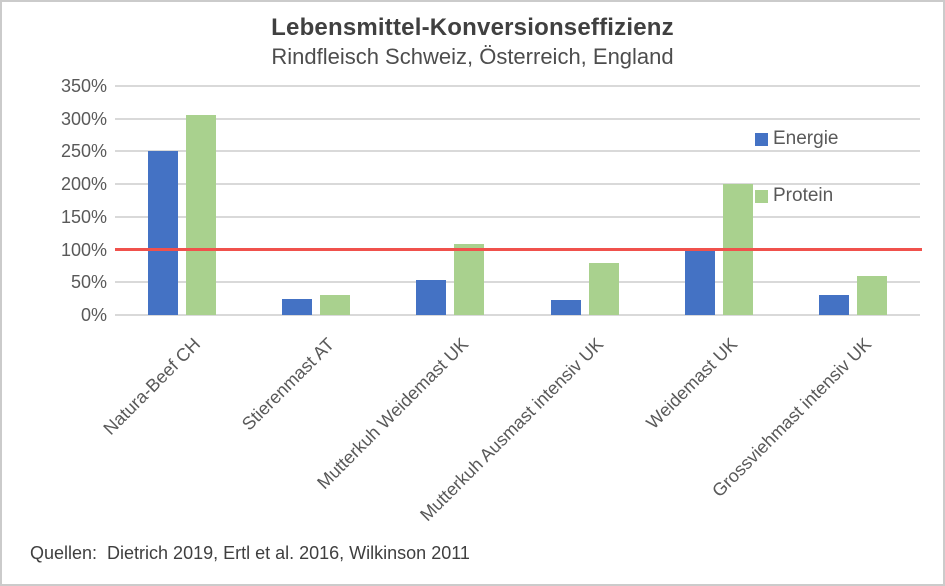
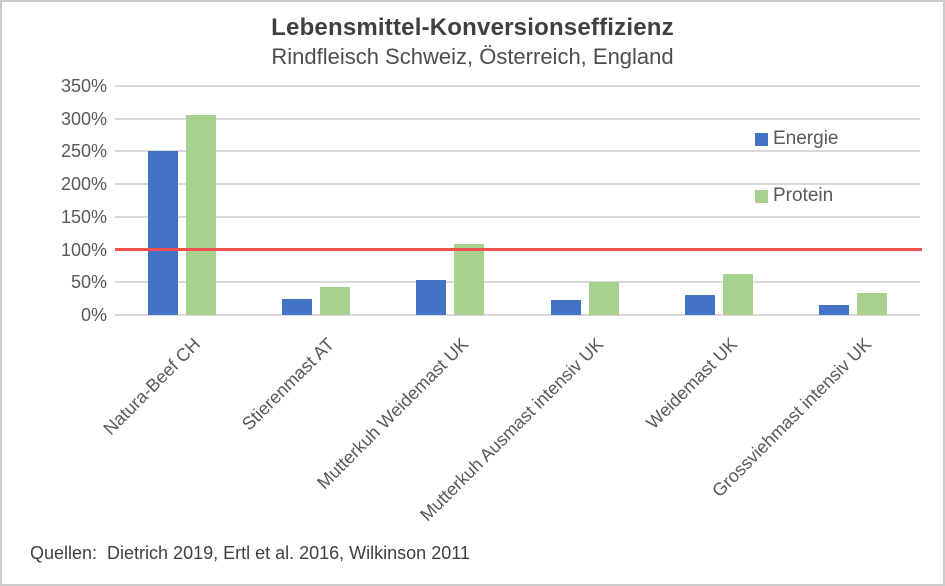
Protein/Stierenmast AT: 30% -> 40%
Protein/Mutterkuh Ausmast intensiv UK: 80% -> 50%
Energie/Weidemast UK: 100% -> 30%
Protein/Weidemast UK: 200% -> 60%
Energie/Grossviehmast intensiv UK: 30% -> 20%
Protein/Grossviehmast intensiv UK: 60% -> 30%
